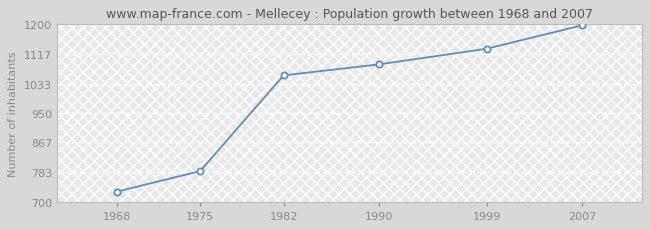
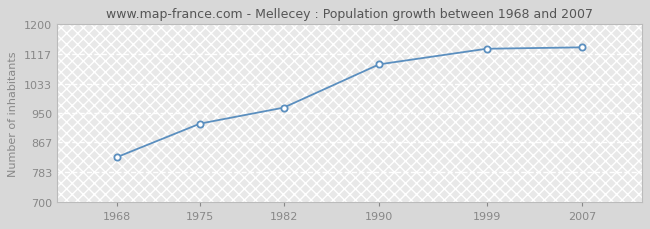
1968: 728 -> 825
1975: 786 -> 920
1982: 1056 -> 965
2007: 1197 -> 1135
